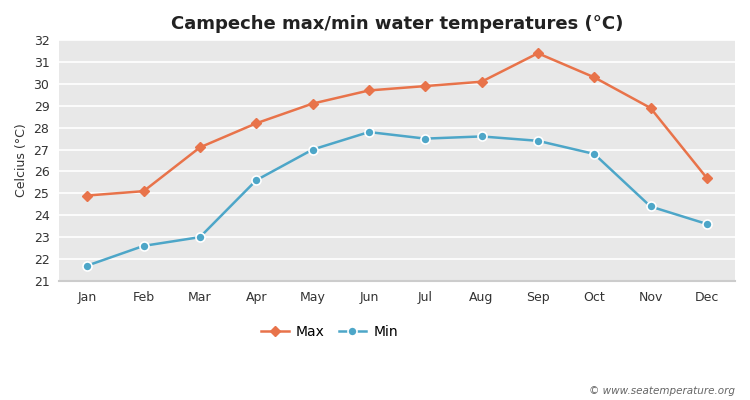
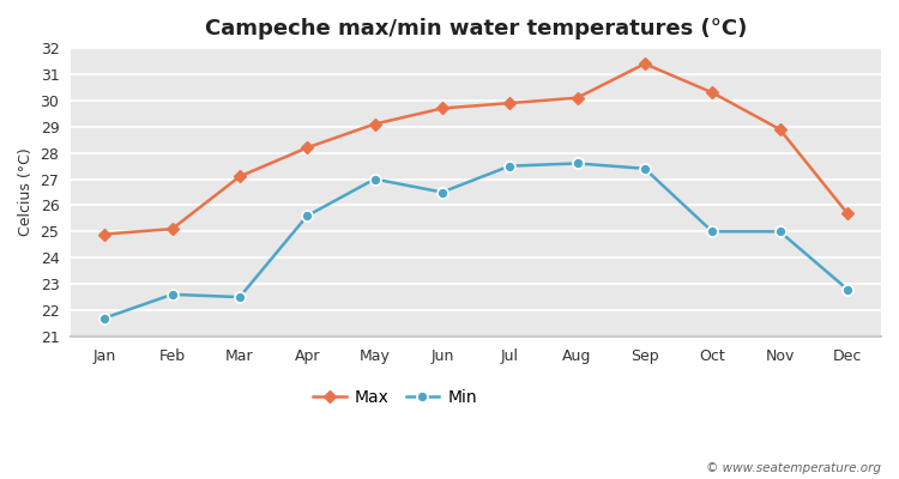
Min/Mar: 23.0 -> 22.5
Min/Jun: 27.8 -> 26.5
Min/Oct: 26.8 -> 25.0
Min/Nov: 24.4 -> 25.0
Min/Dec: 23.6 -> 22.8
